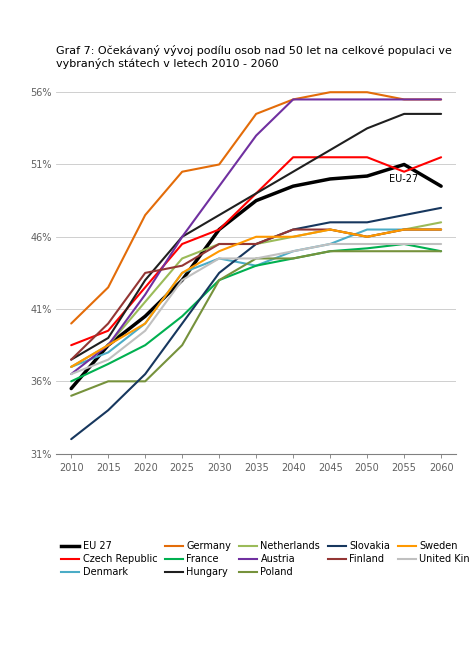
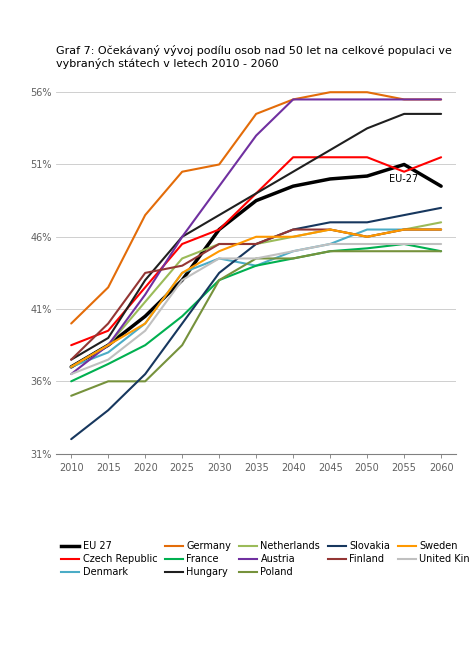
EU 27/2010: 35.5% -> 37.0%
